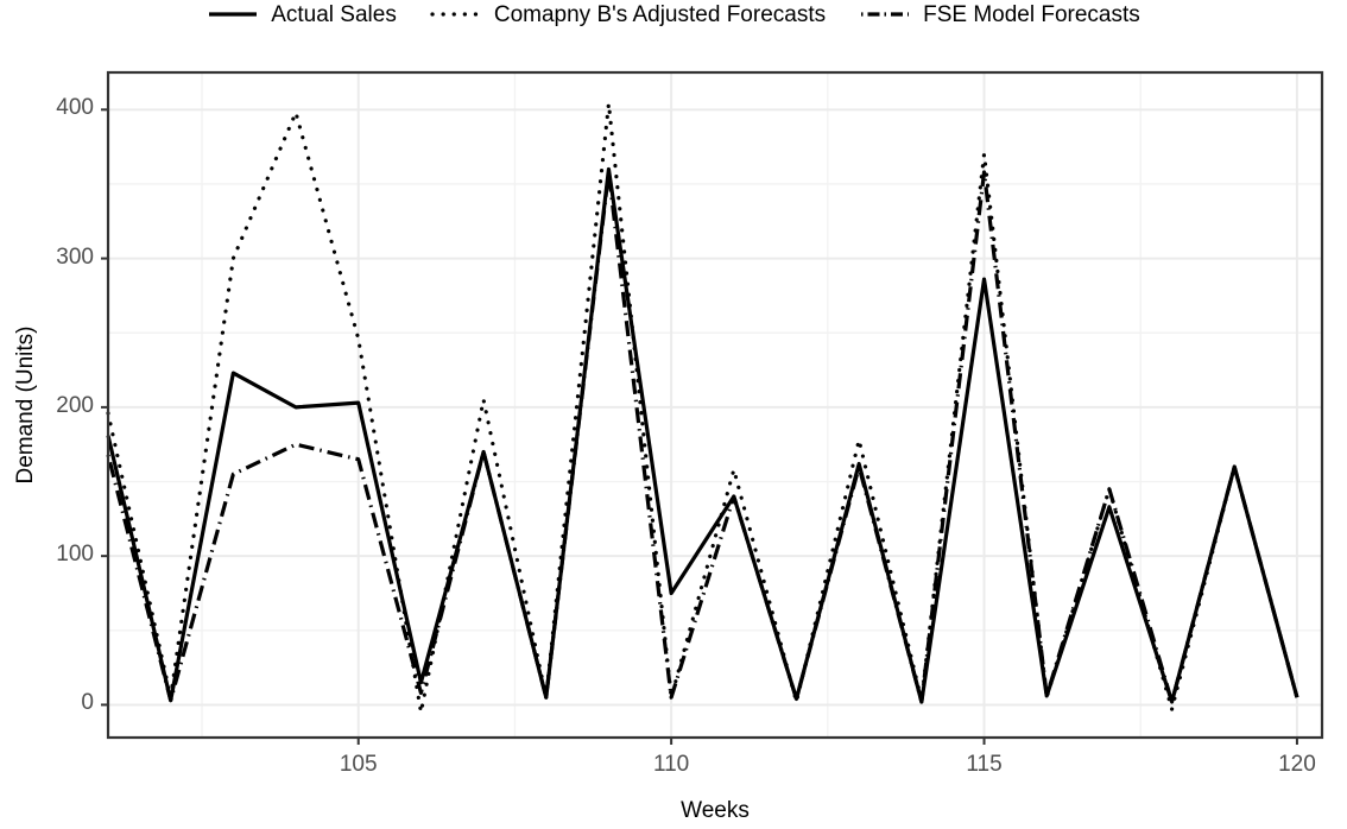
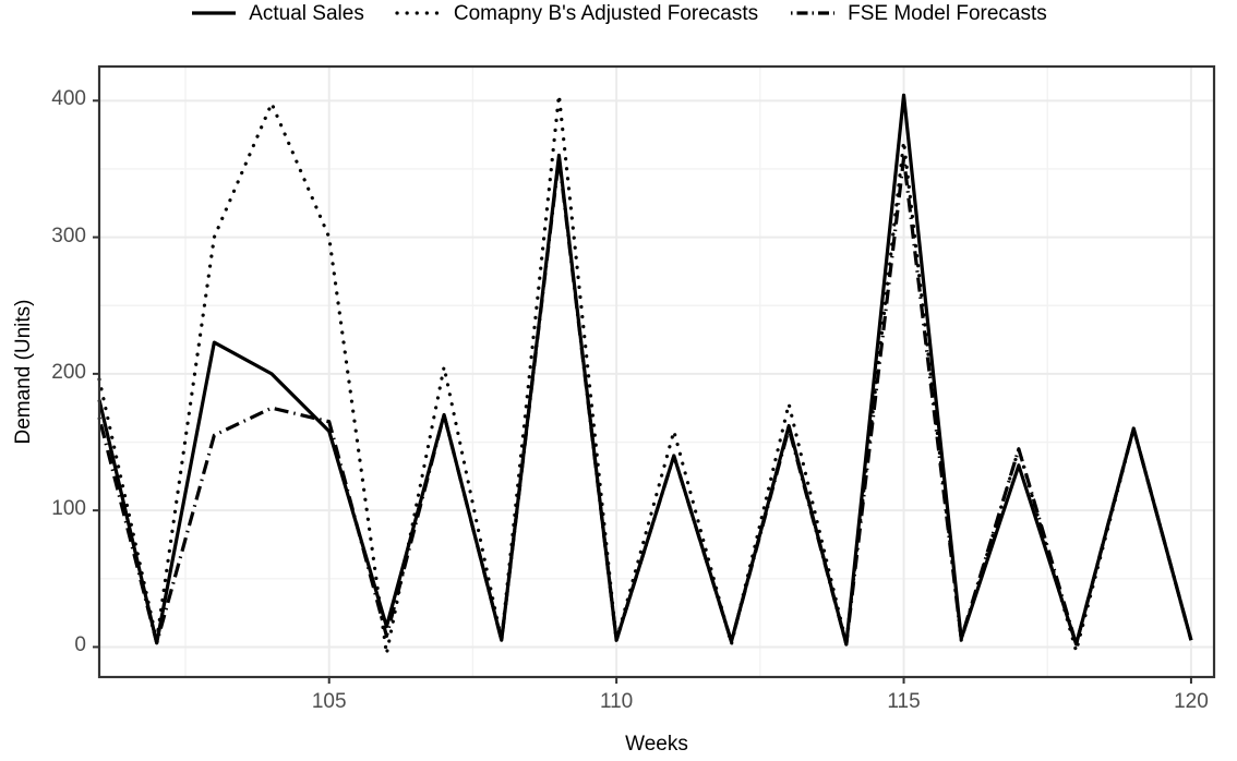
Actual Sales/105: 203 -> 158
Comapny B's Adjusted Forecasts/105: 246 -> 300
Actual Sales/110: 75 -> 5
Actual Sales/115: 286 -> 404
